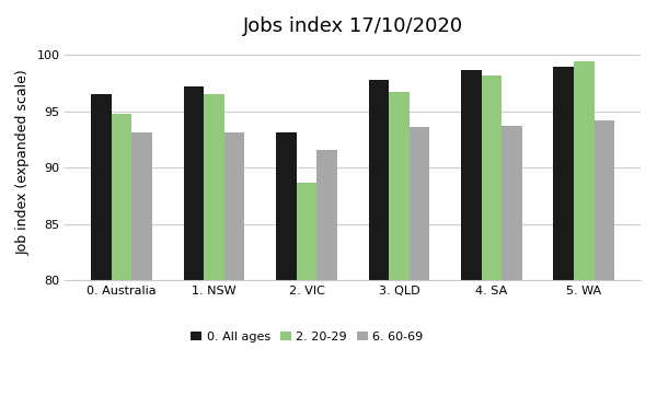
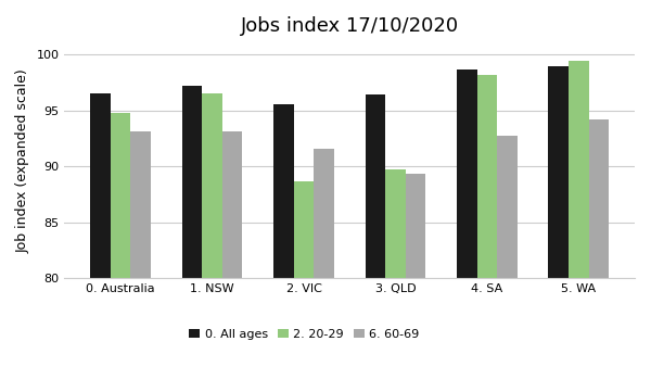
0. All ages/2. VIC: 93.1 -> 95.6
0. All ages/3. QLD: 97.8 -> 96.4
2. 20-29/3. QLD: 96.7 -> 89.7
6. 60-69/3. QLD: 93.6 -> 89.4
6. 60-69/4. SA: 93.7 -> 92.8
